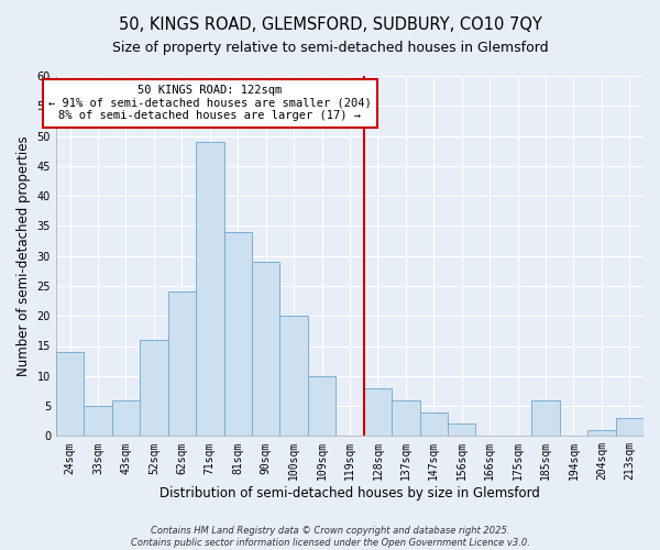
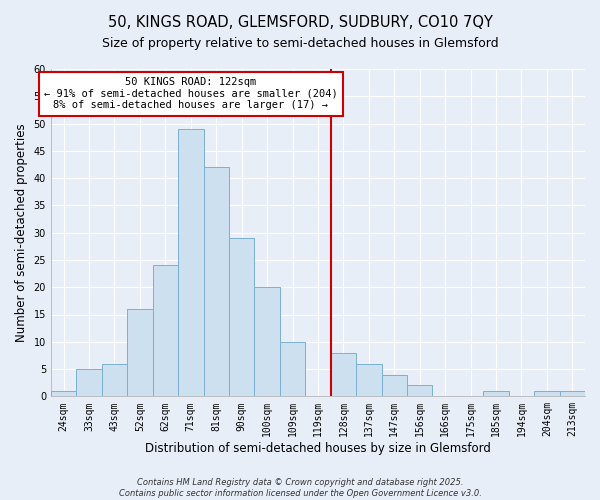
24sqm: 14 -> 1
81sqm: 34 -> 42
185sqm: 6 -> 1
213sqm: 3 -> 1
